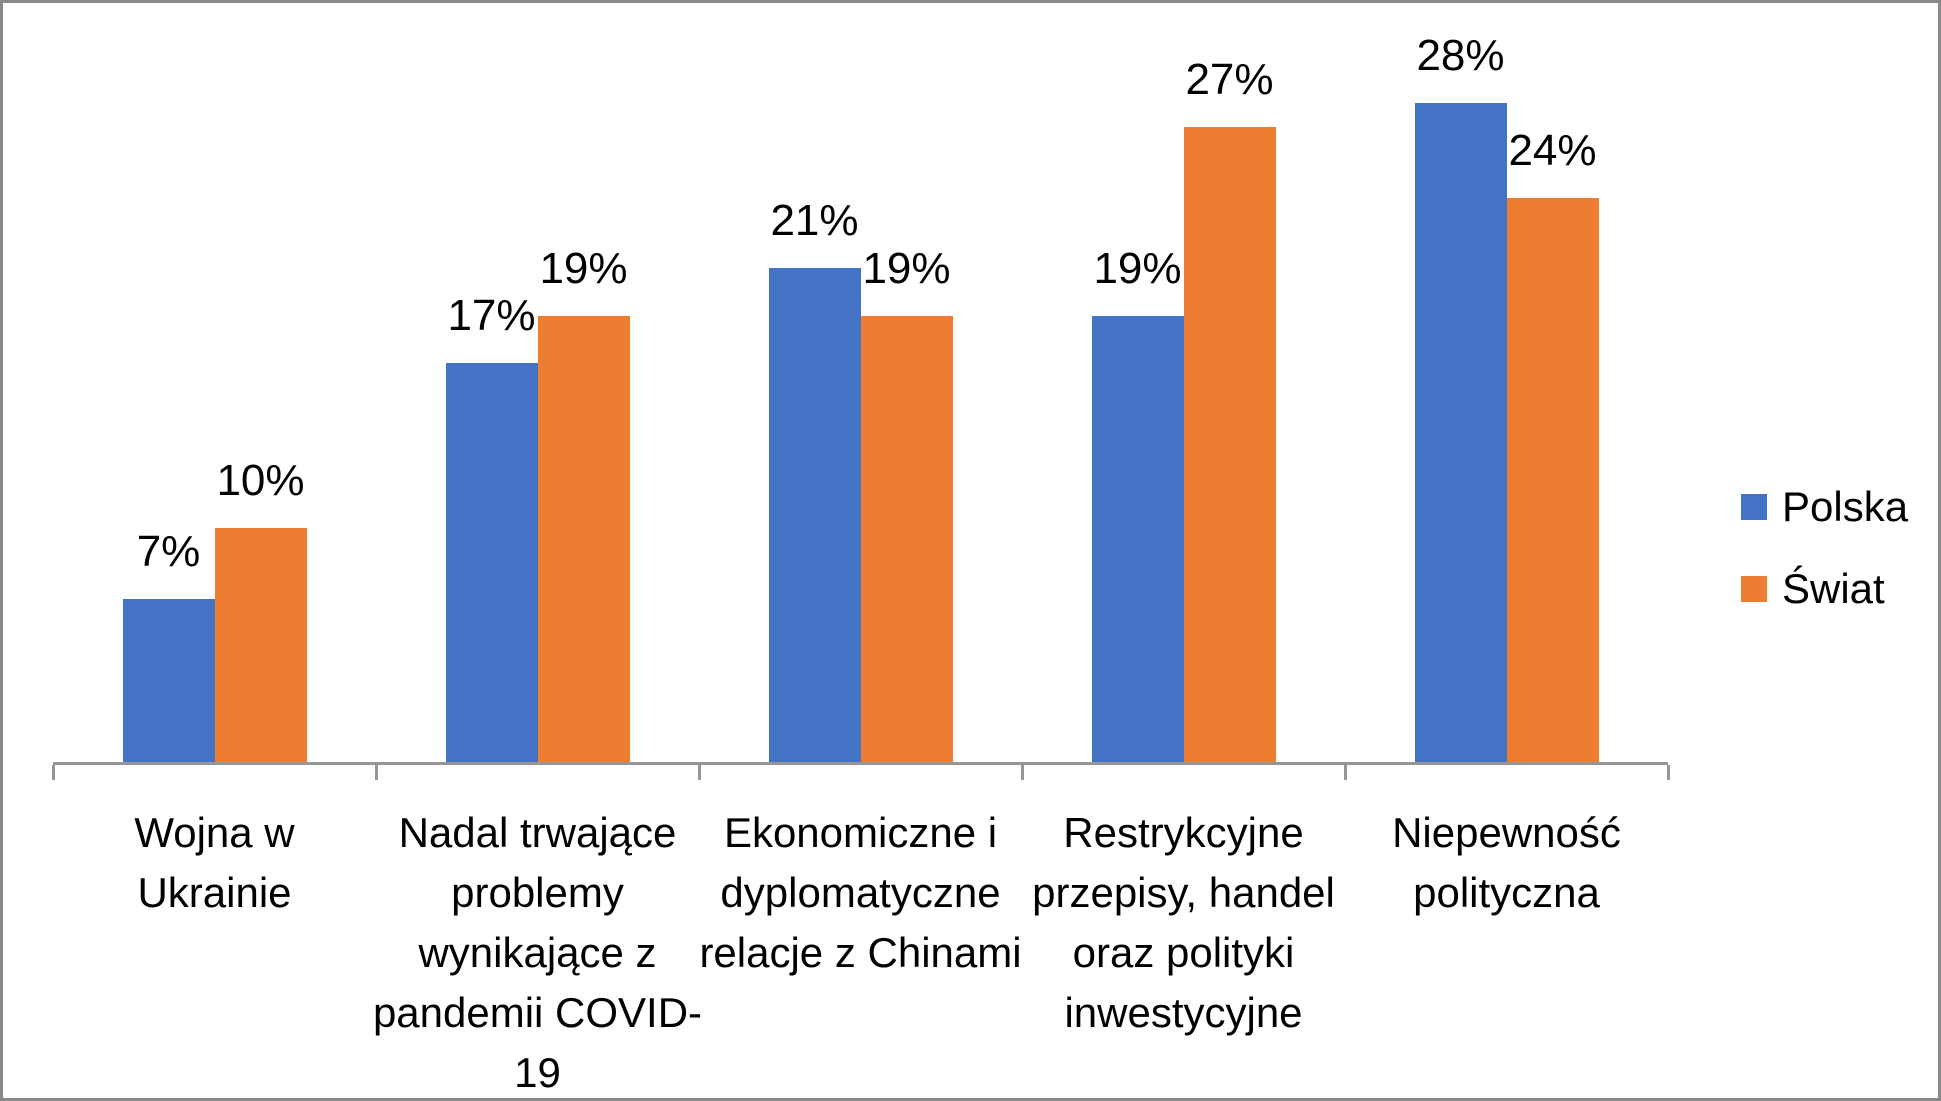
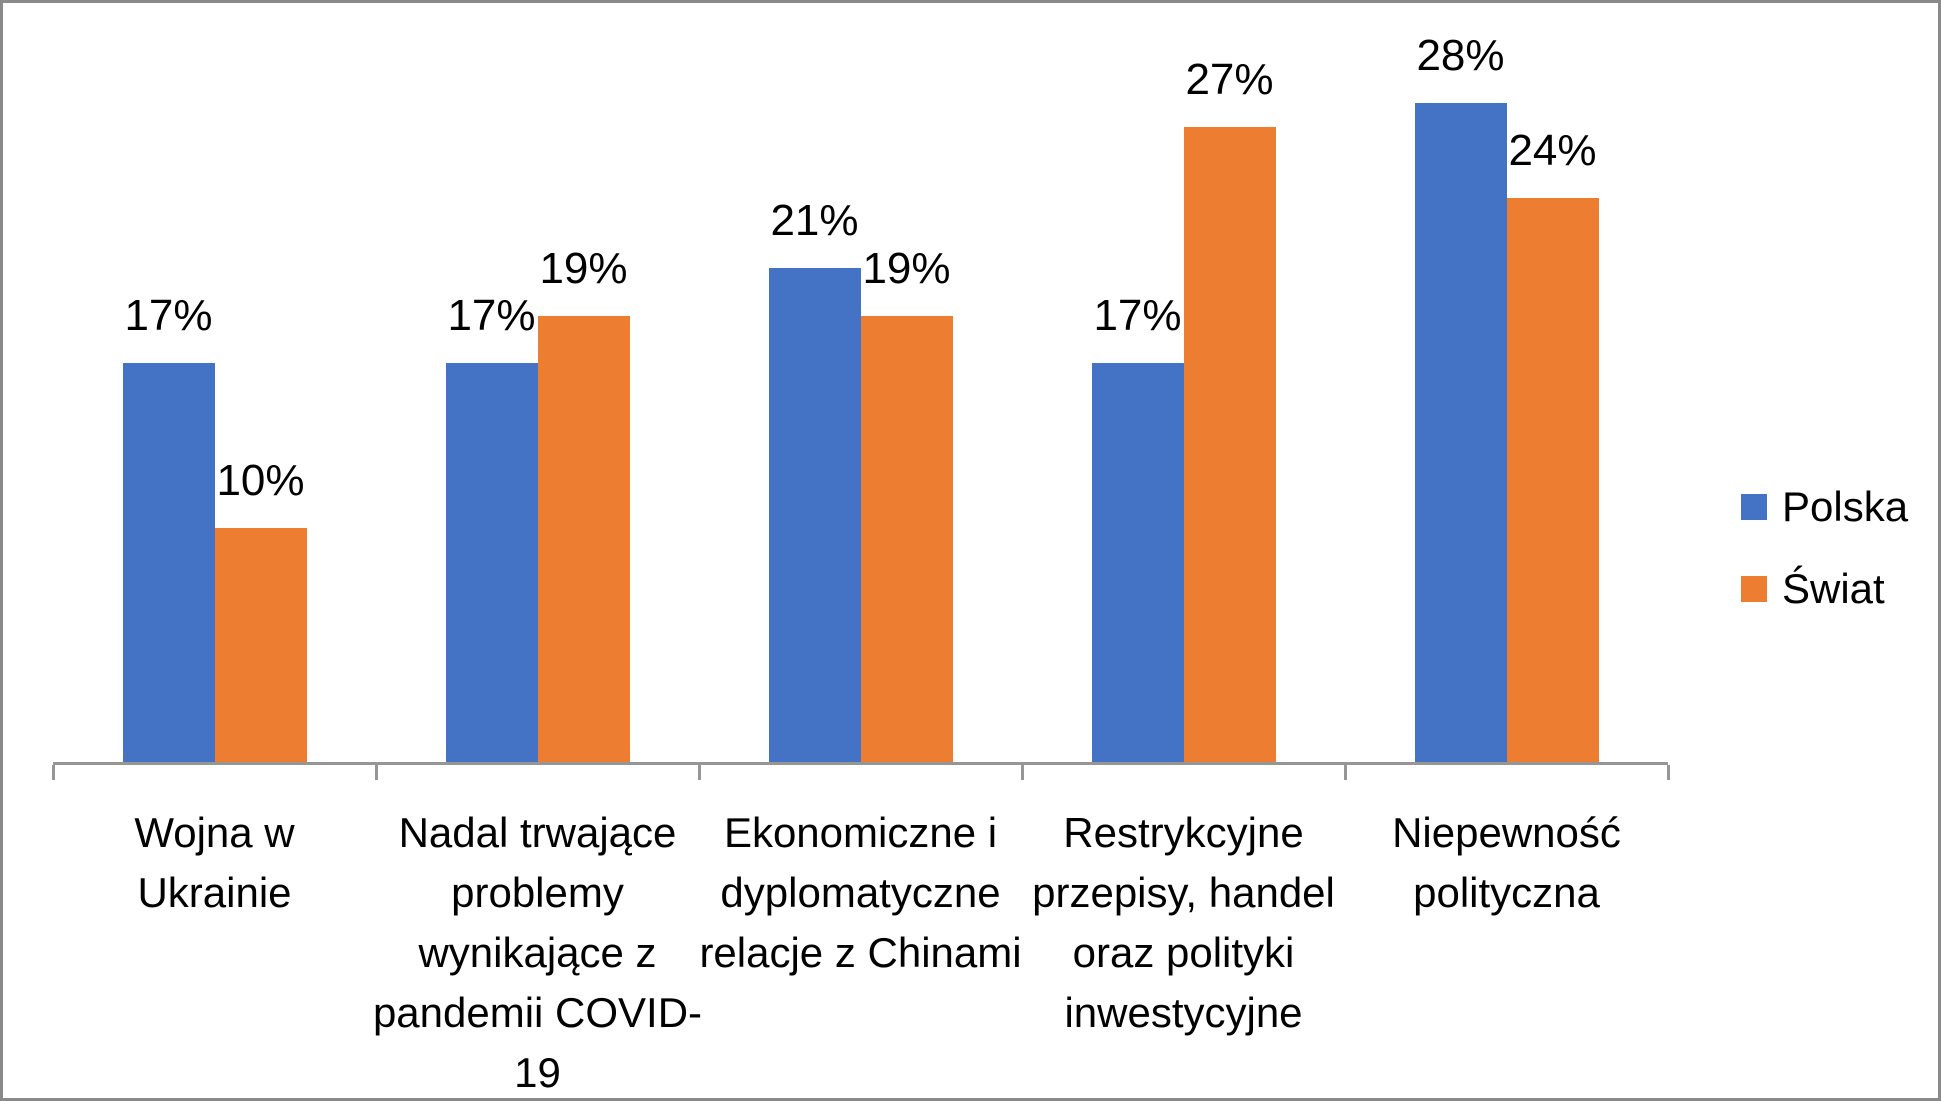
Polska/Wojna w Ukrainie: 7% -> 17%
Polska/Restrykcyjne przepisy, handel oraz polityki inwestycyjne: 19% -> 17%
